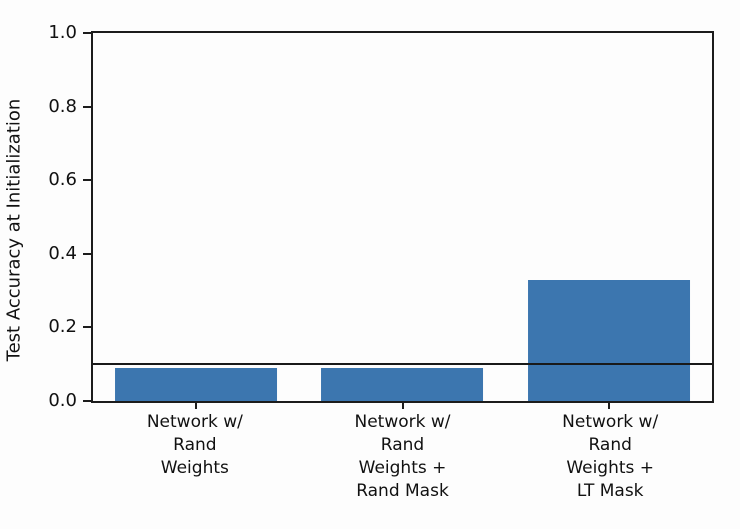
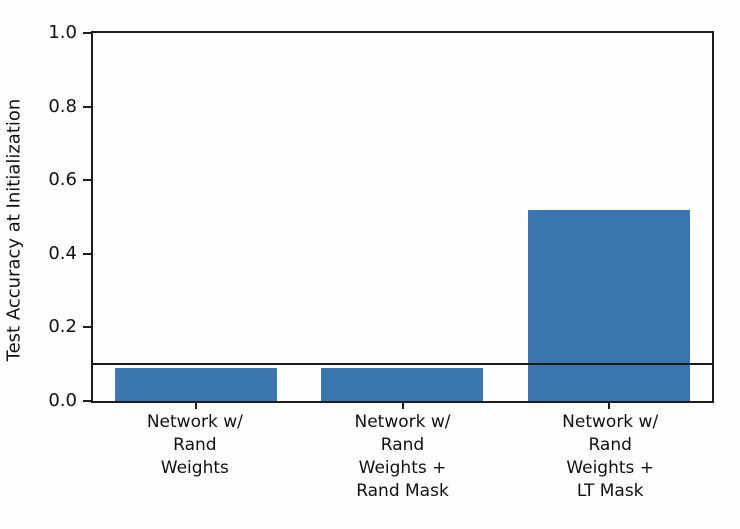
Network w/ Rand Weights + LT Mask: 0.33 -> 0.52
